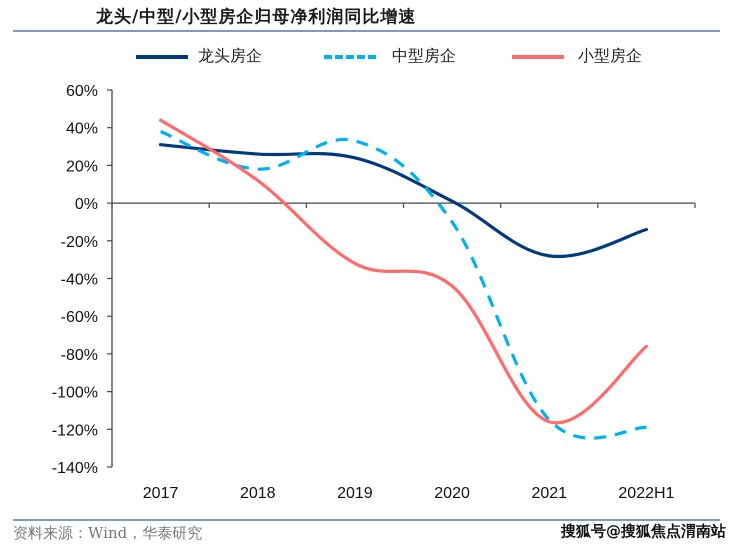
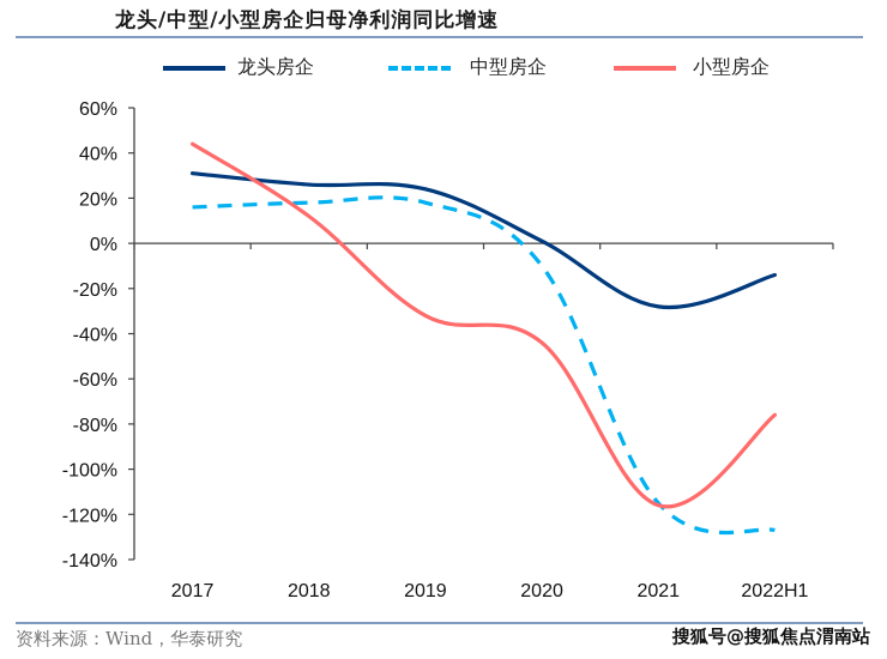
中型房企/2017: 38% -> 16%
中型房企/2019: 33% -> 18%
中型房企/2022H1: -119% -> -127%
